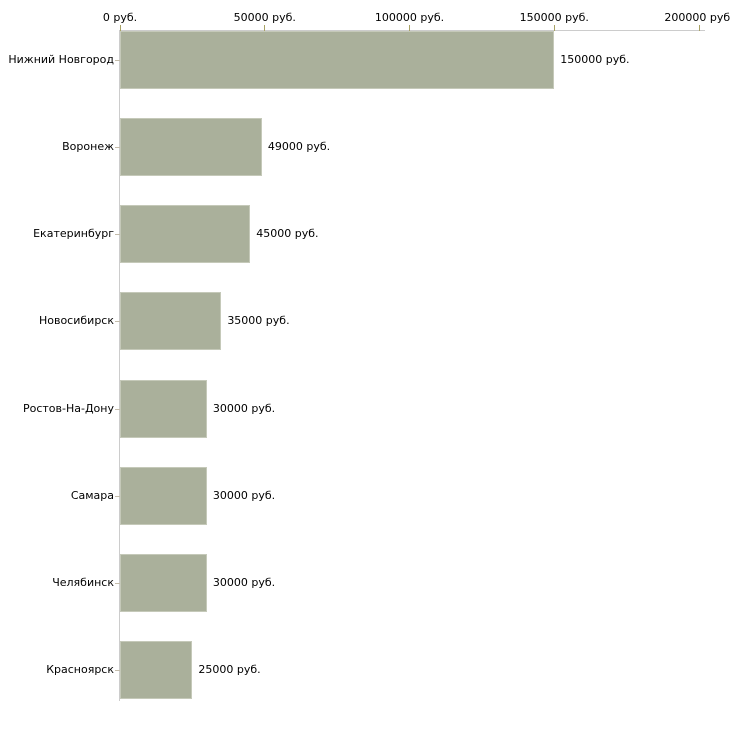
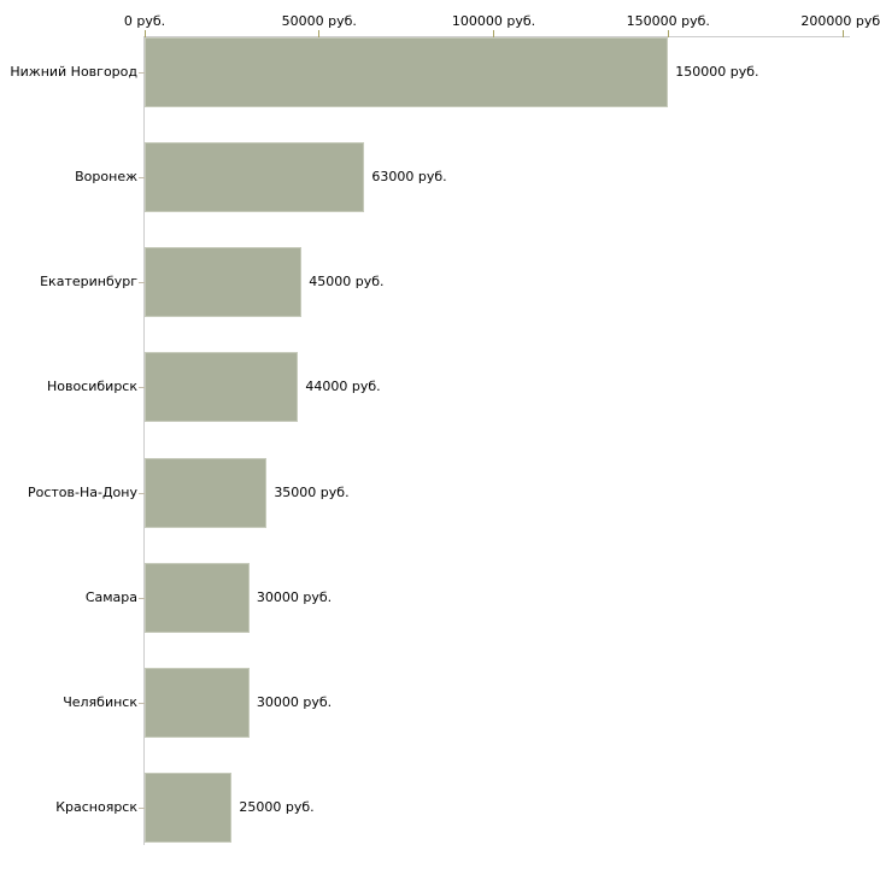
Воронеж: 49000 -> 63000
Новосибирск: 35000 -> 44000
Ростов-На-Дону: 30000 -> 35000
